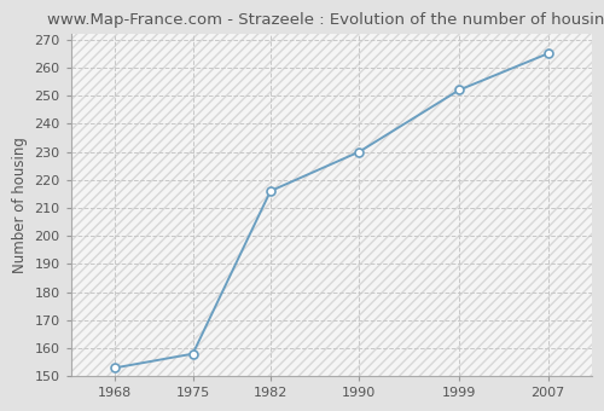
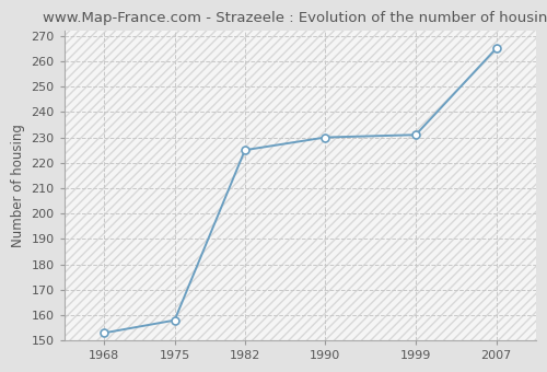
1982: 216 -> 225
1999: 252 -> 231
